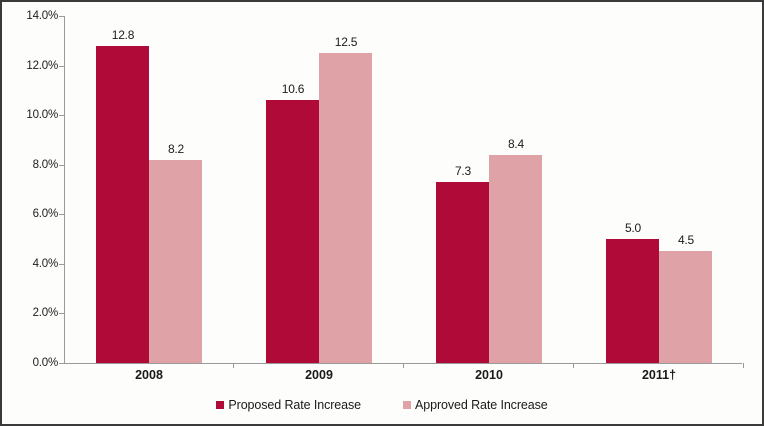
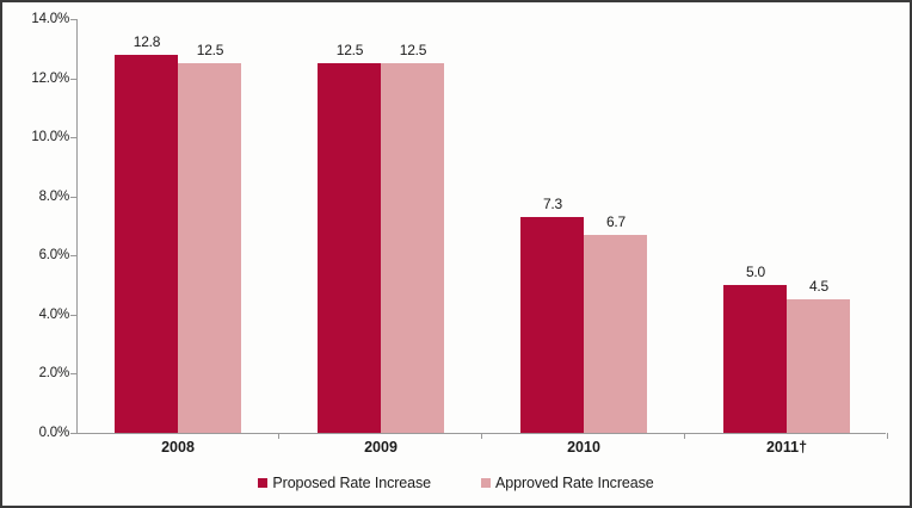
Approved Rate Increase/2008: 8.2 -> 12.5
Proposed Rate Increase/2009: 10.6 -> 12.5
Approved Rate Increase/2010: 8.4 -> 6.7
